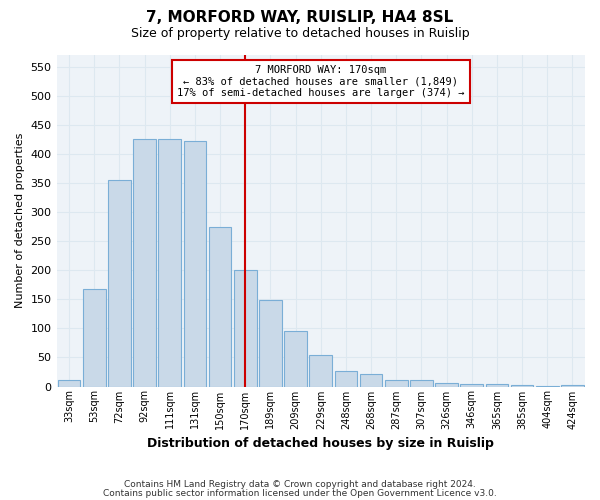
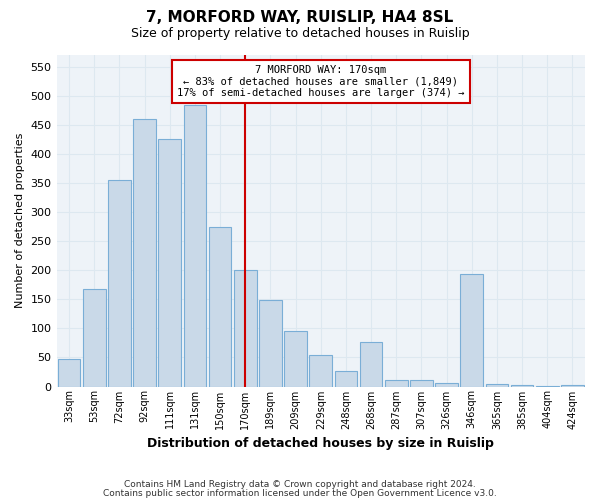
33sqm: 12 -> 48
92sqm: 425 -> 460
131sqm: 422 -> 484
268sqm: 22 -> 76
346sqm: 5 -> 194
